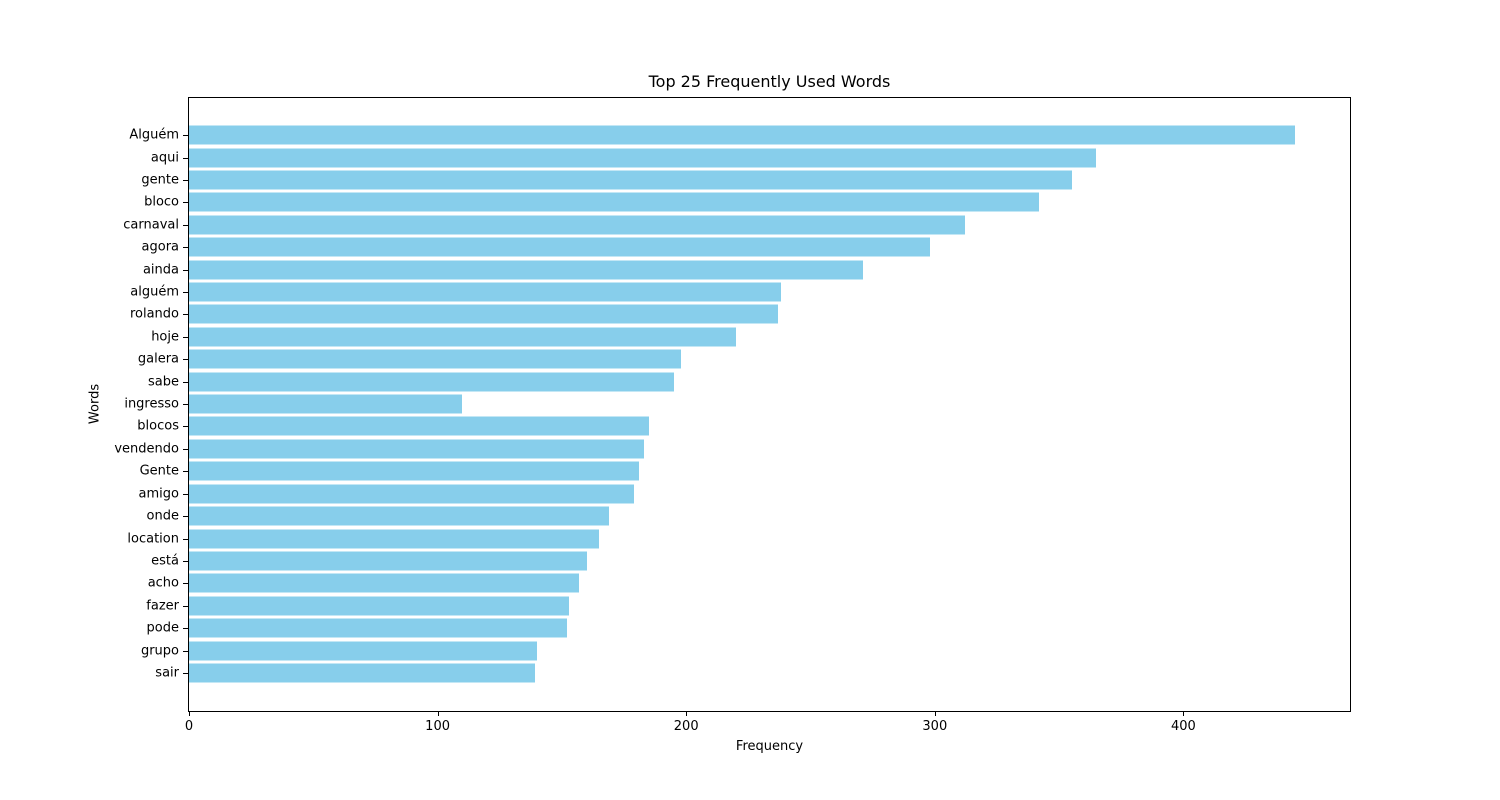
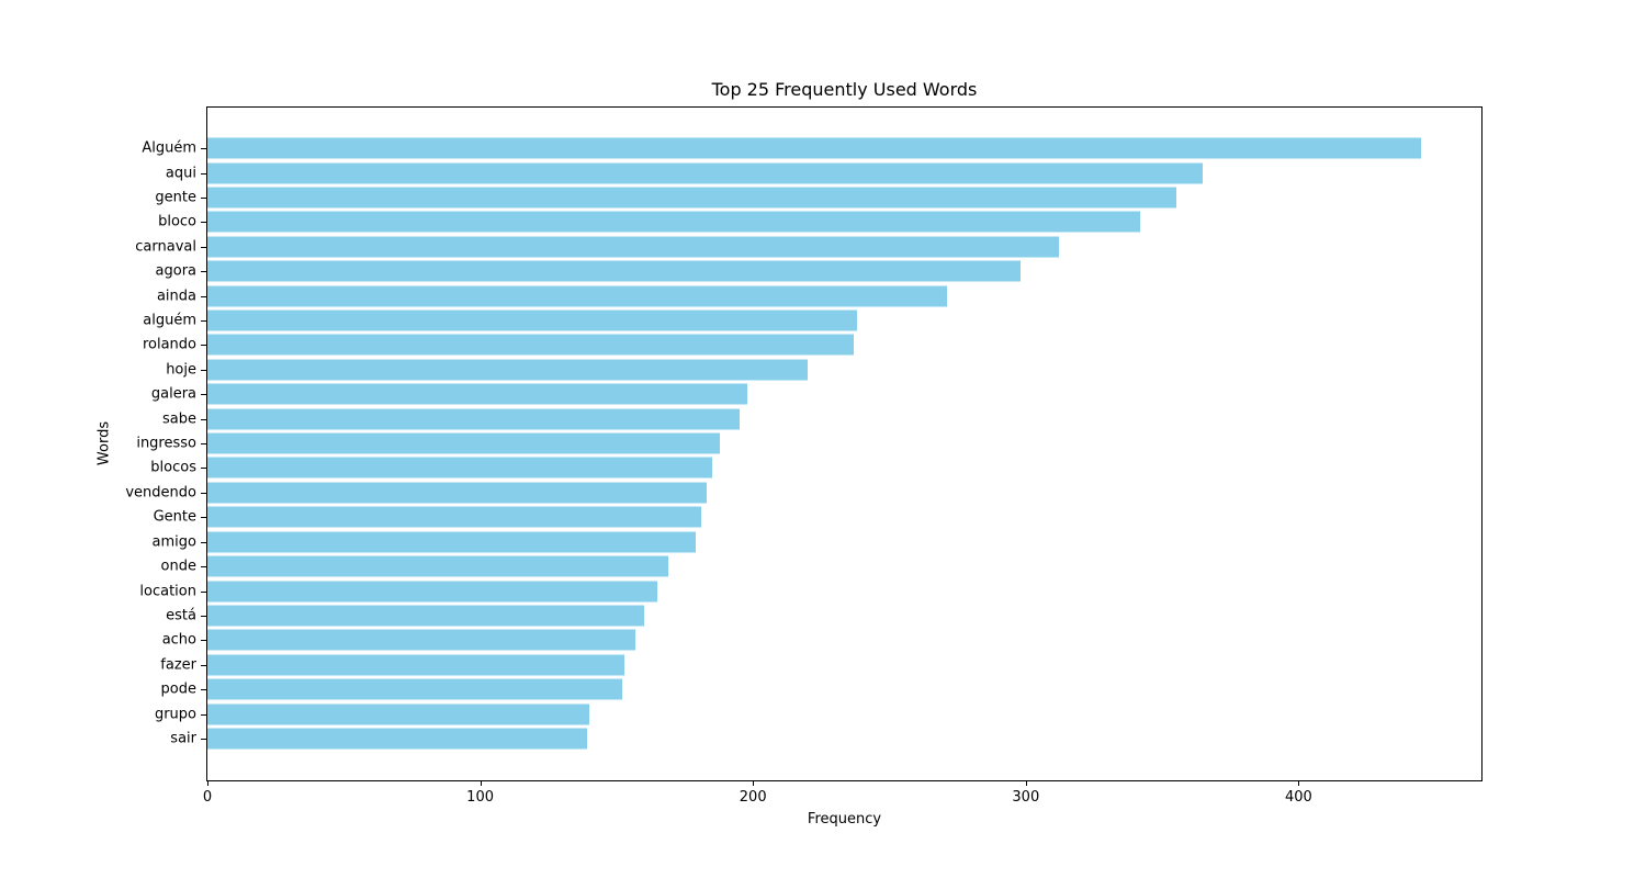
ingresso: 110 -> 188
